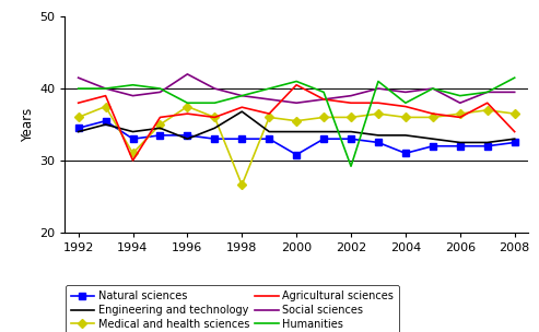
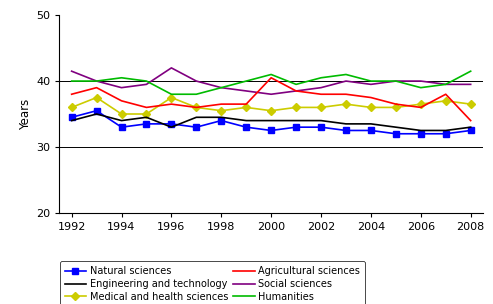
Medical and health sciences/1994: 31.0 -> 35.0
Agricultural sciences/1994: 30.0 -> 37.0
Natural sciences/1998: 33.0 -> 34.0
Engineering and technology/1998: 36.8 -> 34.5
Medical and health sciences/1998: 26.6 -> 35.5
Agricultural sciences/1998: 37.4 -> 36.5
Natural sciences/2000: 30.8 -> 32.5
Humanities/2002: 29.2 -> 40.5
Natural sciences/2004: 31.0 -> 32.5
Humanities/2004: 38.0 -> 40.0
Social sciences/2006: 38.0 -> 40.0
